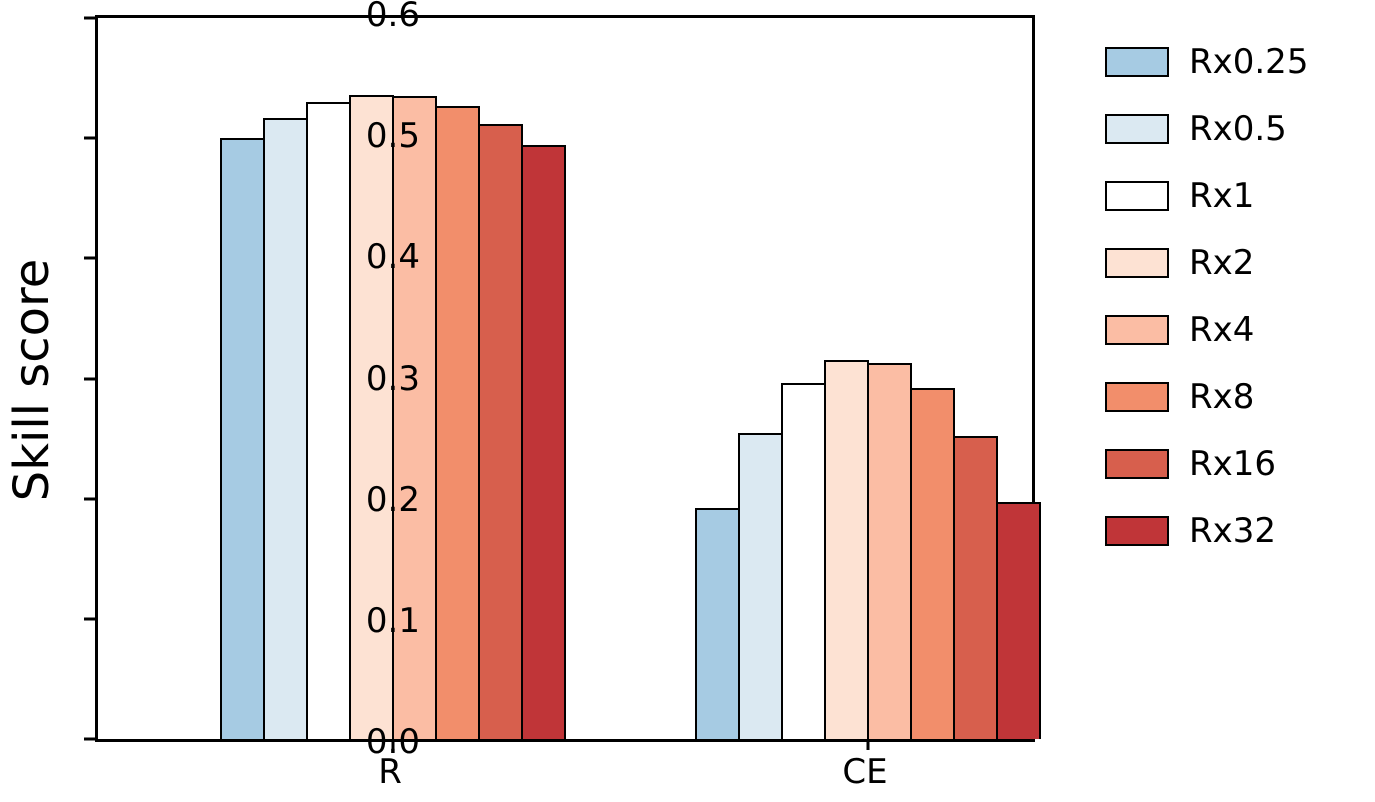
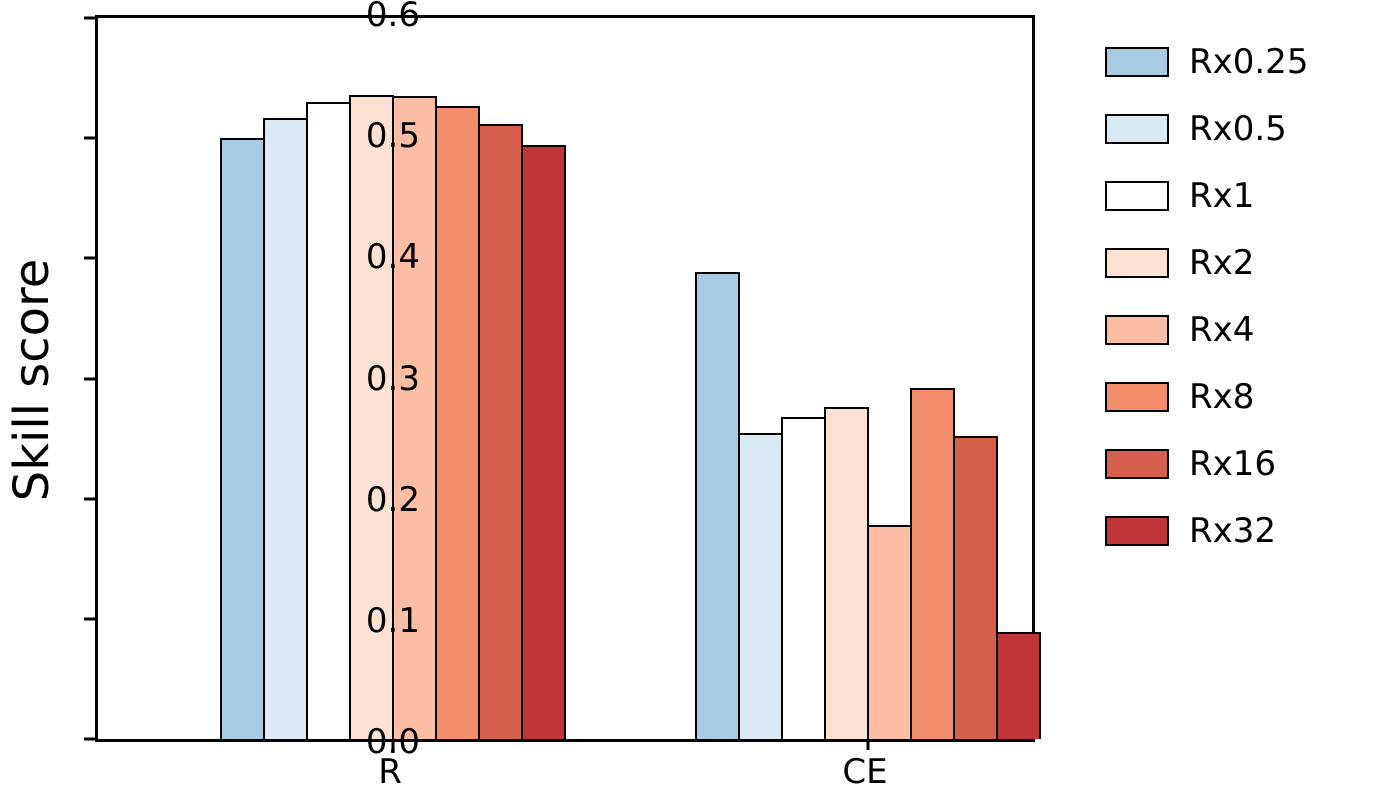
Rx0.25/CE: 0.192 -> 0.389
Rx1/CE: 0.296 -> 0.268
Rx2/CE: 0.315 -> 0.276
Rx4/CE: 0.313 -> 0.178
Rx32/CE: 0.197 -> 0.089
